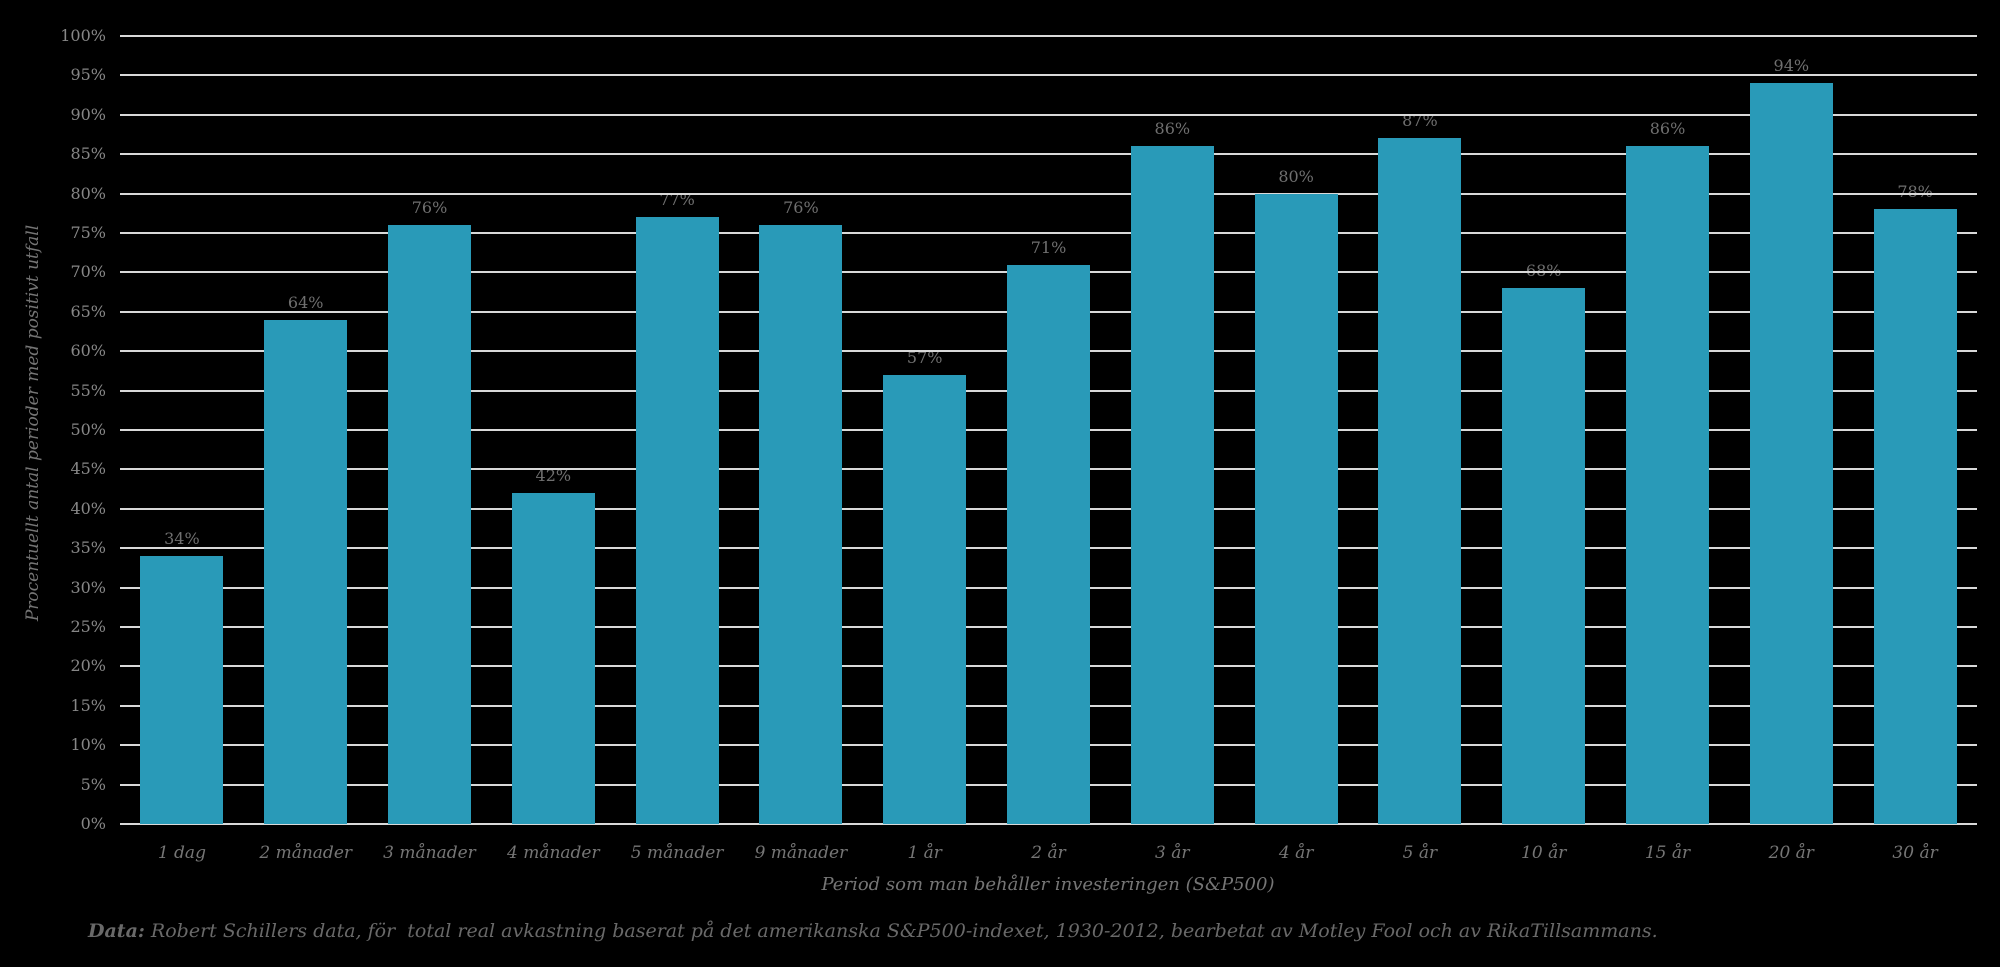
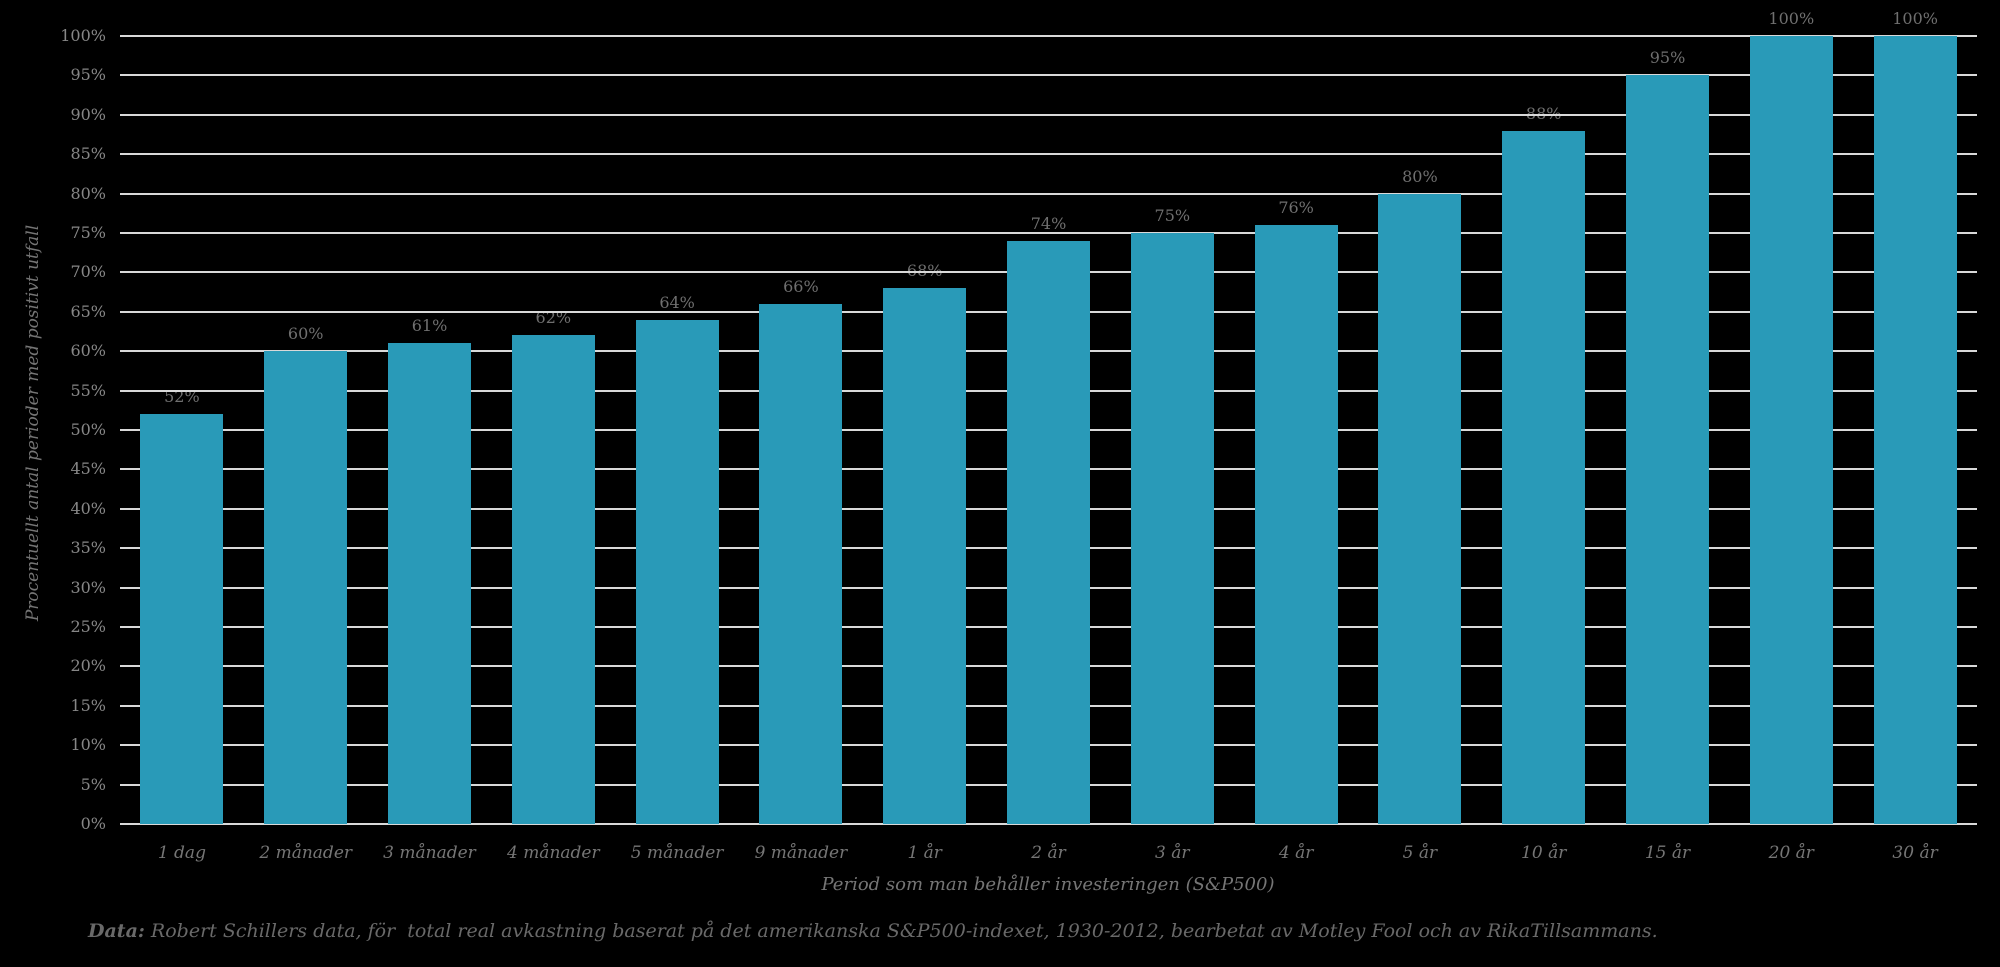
1 dag: 34% -> 52%
2 månader: 64% -> 60%
3 månader: 76% -> 61%
4 månader: 42% -> 62%
5 månader: 77% -> 64%
9 månader: 76% -> 66%
1 år: 57% -> 68%
2 år: 71% -> 74%
3 år: 86% -> 75%
4 år: 80% -> 76%
5 år: 87% -> 80%
10 år: 68% -> 88%
15 år: 86% -> 95%
20 år: 94% -> 100%
30 år: 78% -> 100%
